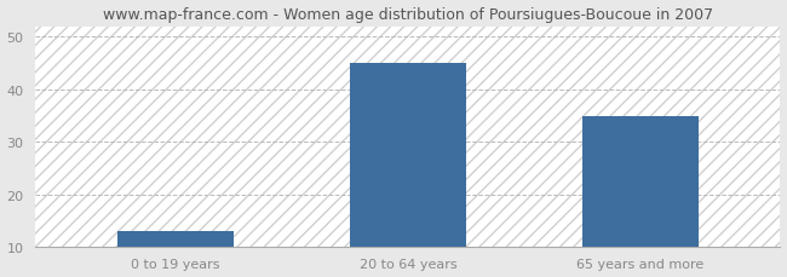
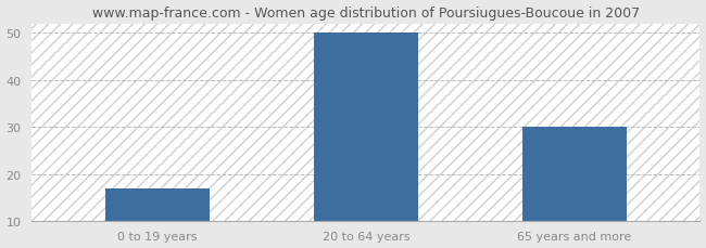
0 to 19 years: 13 -> 17
20 to 64 years: 45 -> 50
65 years and more: 35 -> 30
